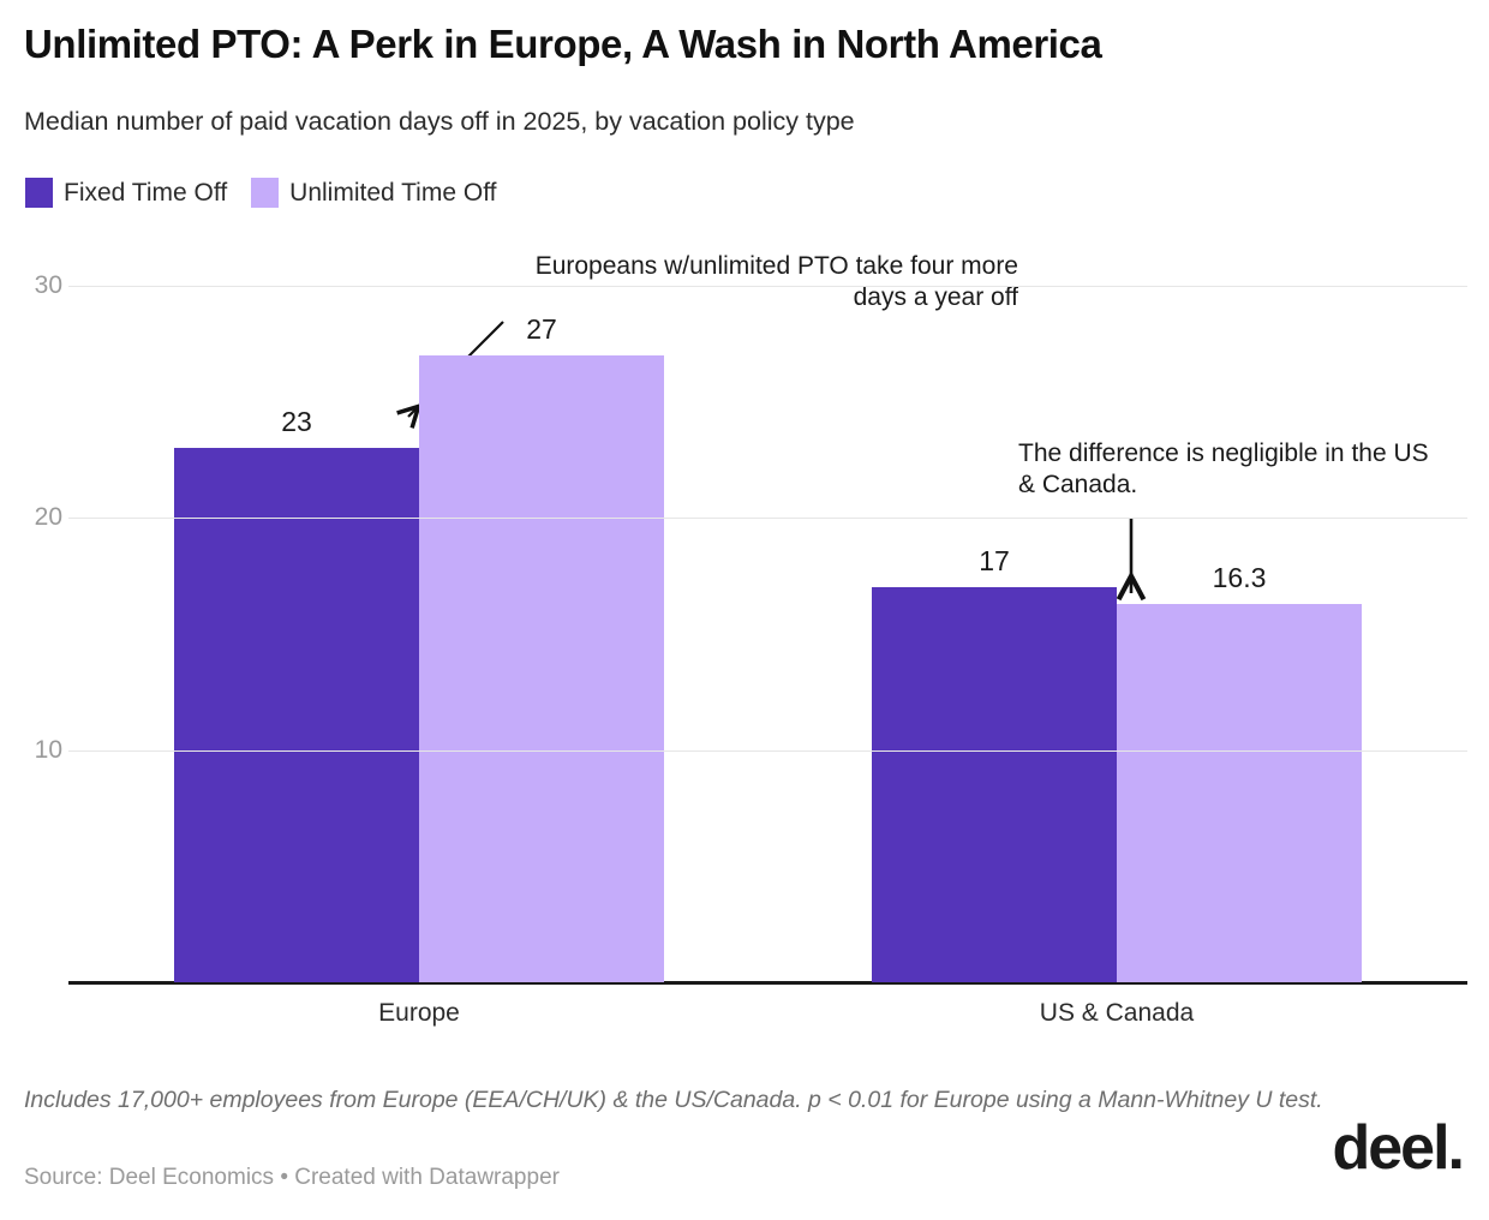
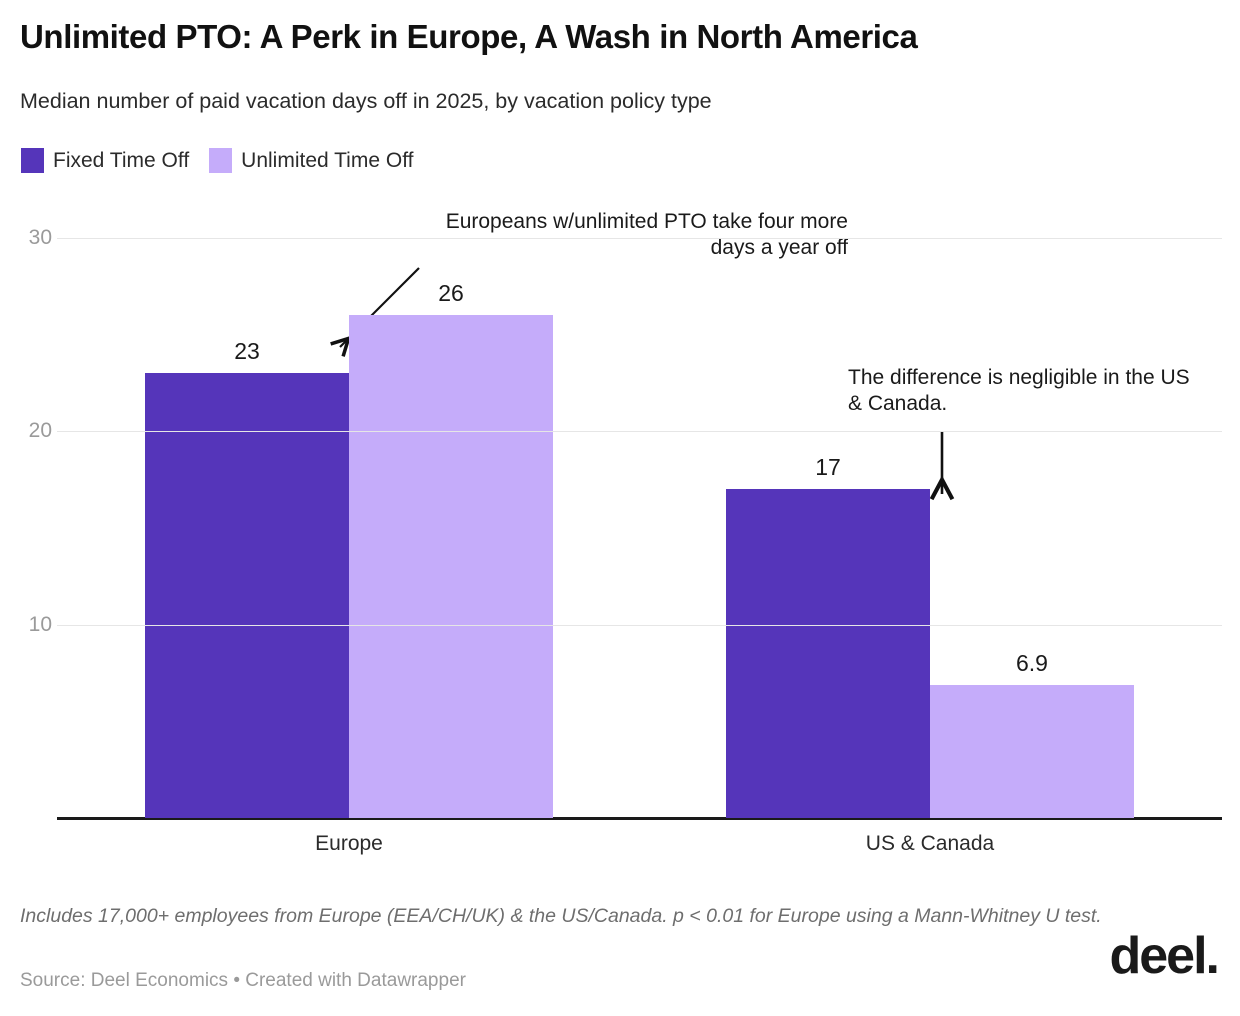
Unlimited Time Off/Europe: 27 -> 26
Unlimited Time Off/US & Canada: 16.3 -> 6.9
